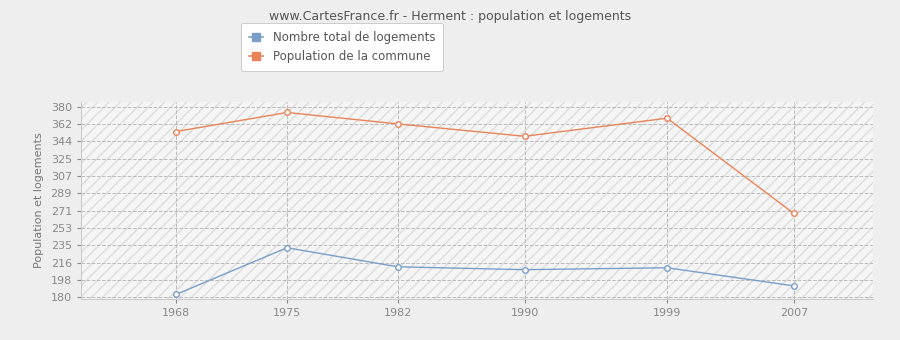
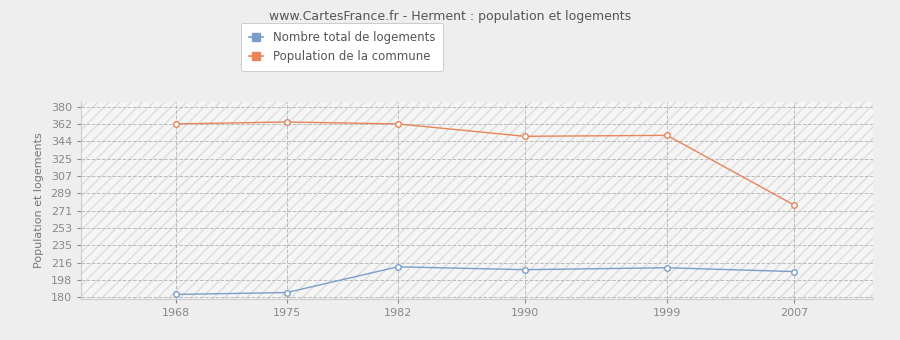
Population de la commune/1968: 354 -> 362
Nombre total de logements/1975: 232 -> 185
Population de la commune/1975: 374 -> 364
Population de la commune/1999: 368 -> 350
Nombre total de logements/2007: 192 -> 207
Population de la commune/2007: 268 -> 277
